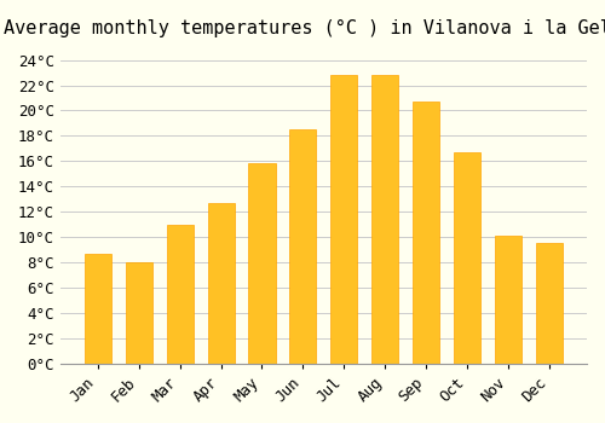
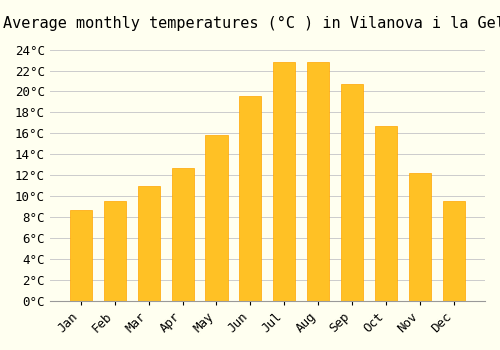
Feb: 8.0°C -> 9.5°C
Jun: 18.5°C -> 19.6°C
Nov: 10.1°C -> 12.2°C
